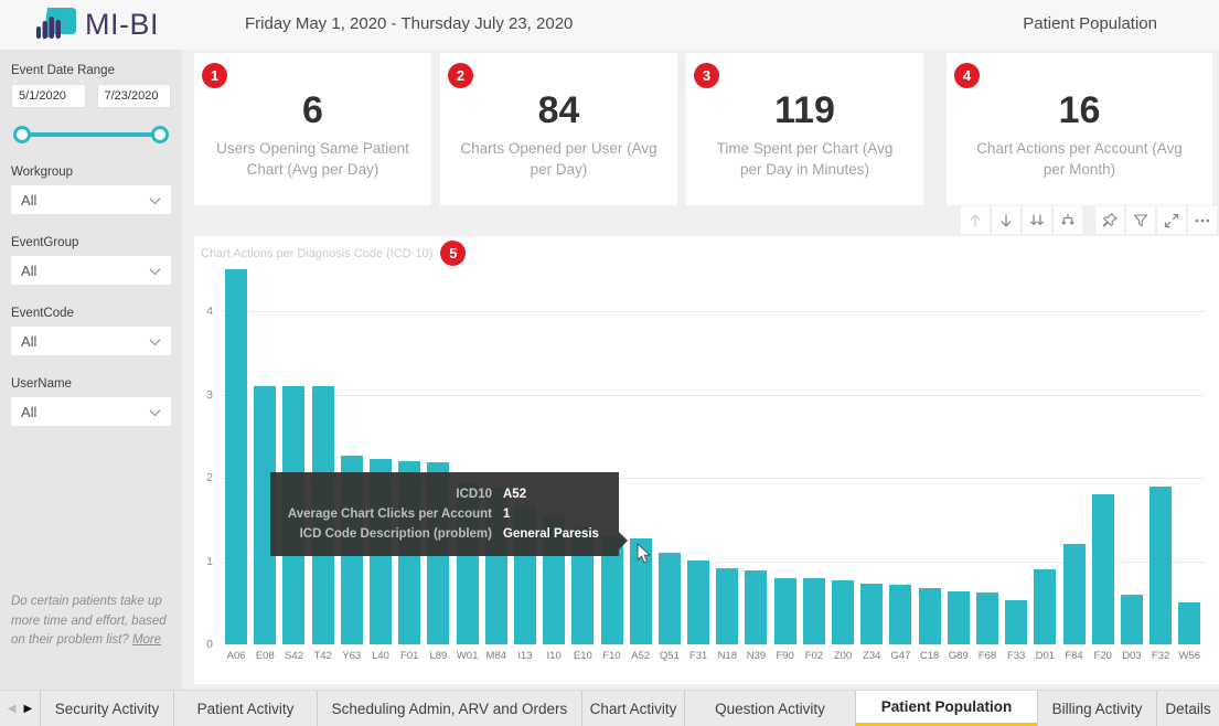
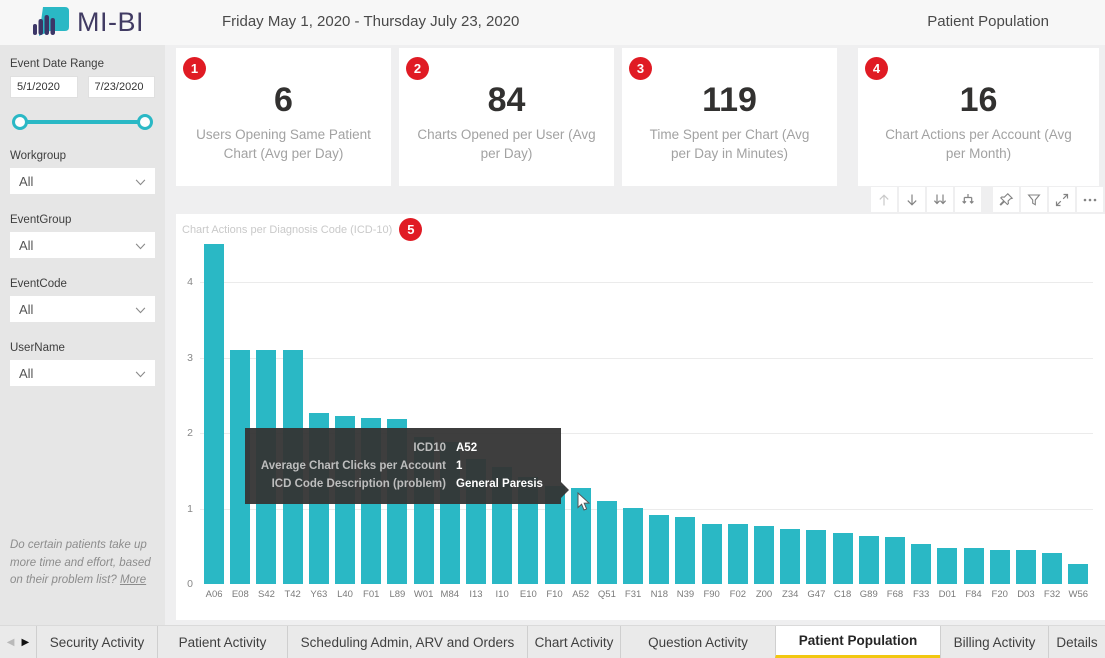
D01: 0.9 -> 0.5
F84: 1.2 -> 0.5
F20: 1.8 -> 0.5
D03: 0.6 -> 0.5
F32: 1.9 -> 0.4
W56: 0.5 -> 0.3
